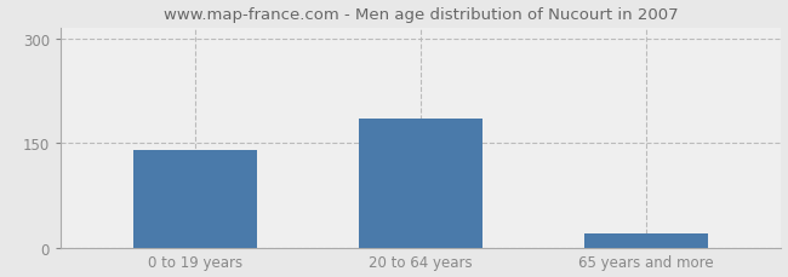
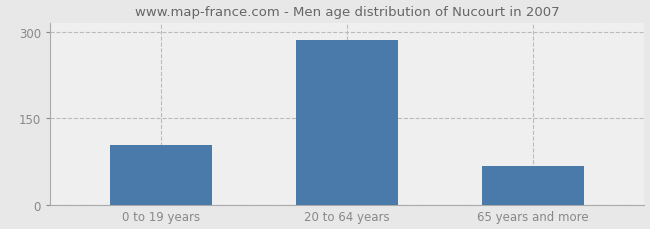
0 to 19 years: 140 -> 104
20 to 64 years: 185 -> 286
65 years and more: 20 -> 68
